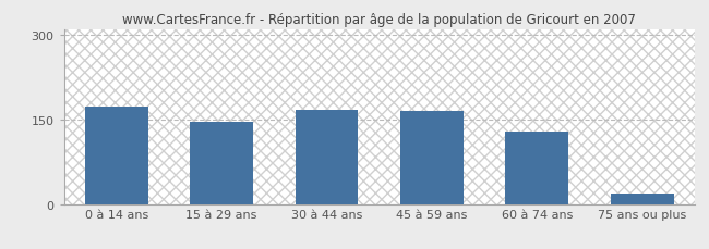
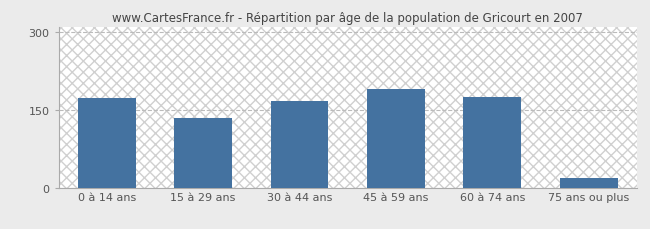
15 à 29 ans: 145 -> 134
45 à 59 ans: 165 -> 190
60 à 74 ans: 128 -> 174
